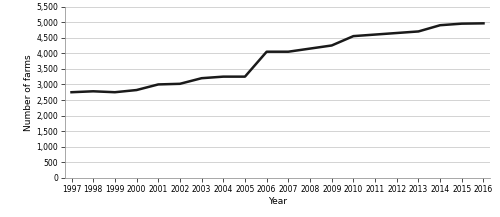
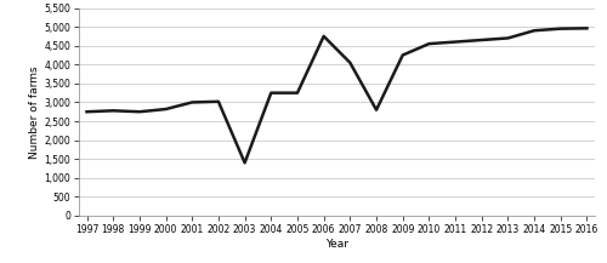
2003: 3,200 -> 1,400
2006: 4,050 -> 4,750
2008: 4,150 -> 2,800
